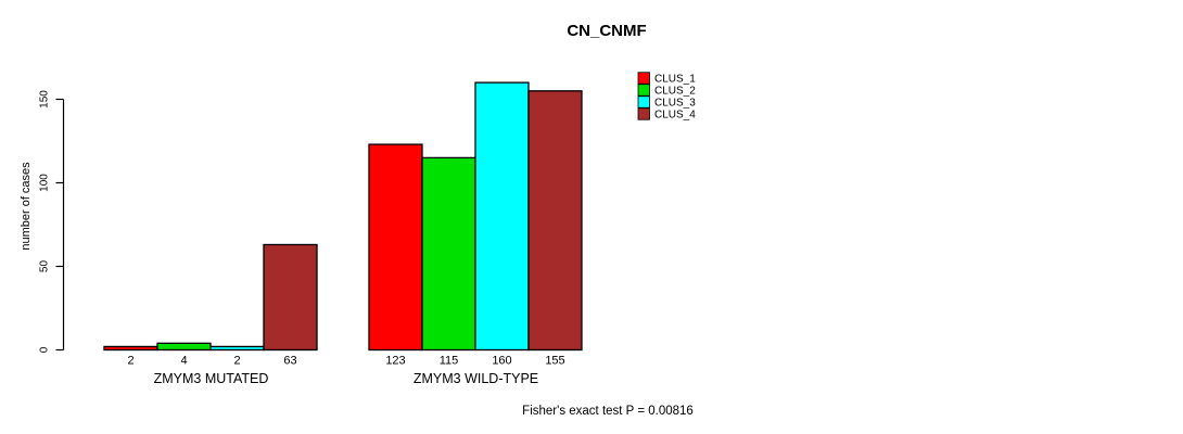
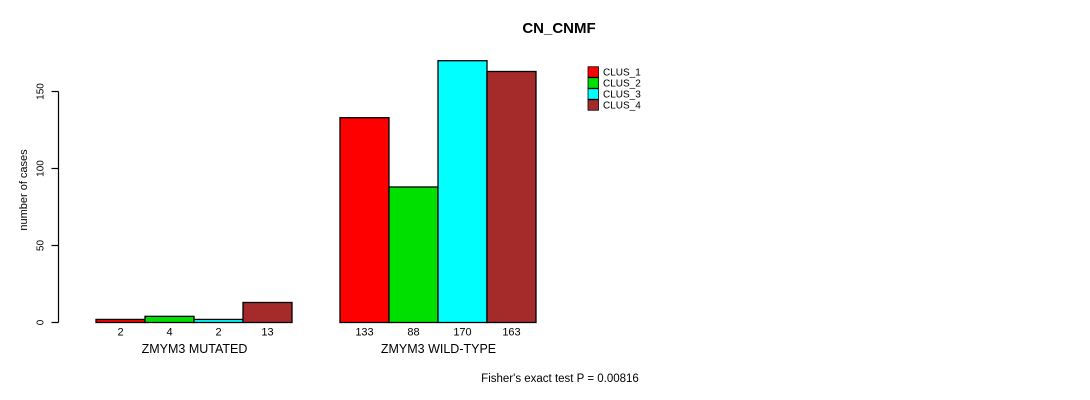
CLUS_4/ZMYM3 MUTATED: 63 -> 13
CLUS_1/ZMYM3 WILD-TYPE: 123 -> 133
CLUS_2/ZMYM3 WILD-TYPE: 115 -> 88
CLUS_3/ZMYM3 WILD-TYPE: 160 -> 170
CLUS_4/ZMYM3 WILD-TYPE: 155 -> 163
